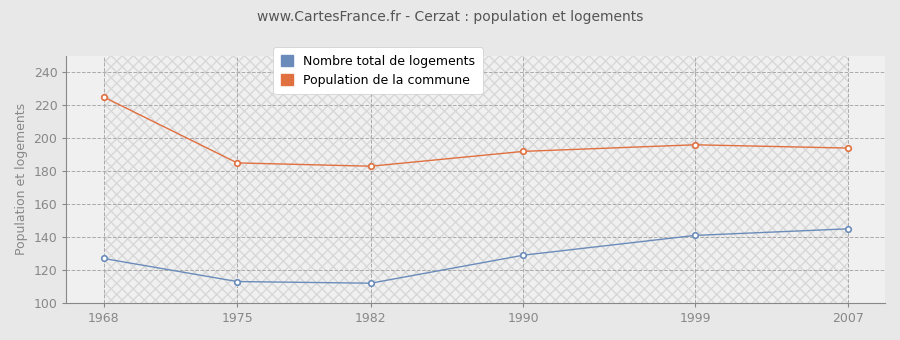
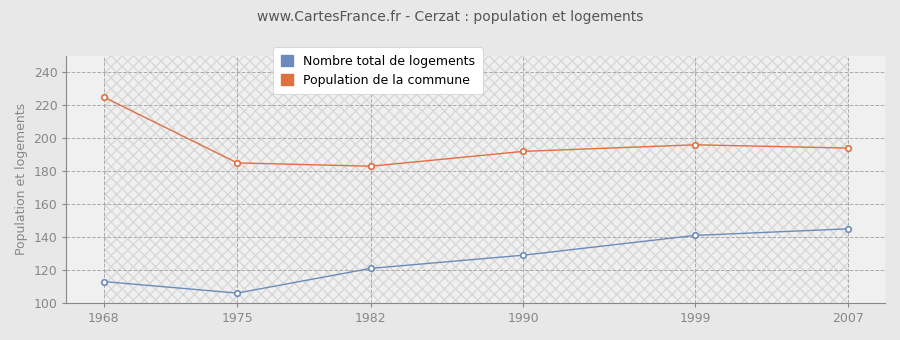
Nombre total de logements/1968: 127 -> 113
Nombre total de logements/1975: 113 -> 106
Nombre total de logements/1982: 112 -> 121
